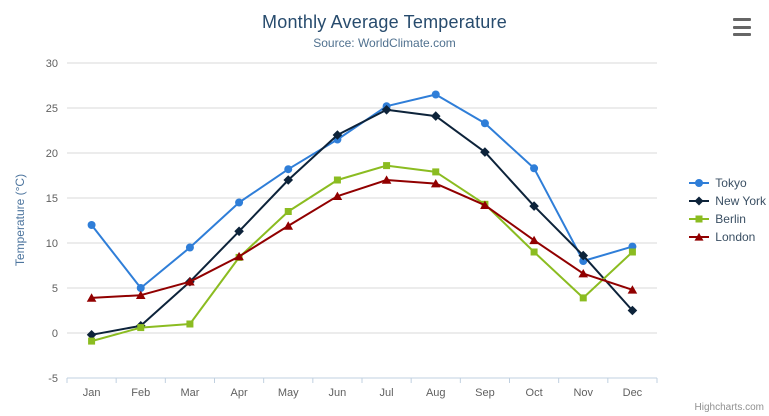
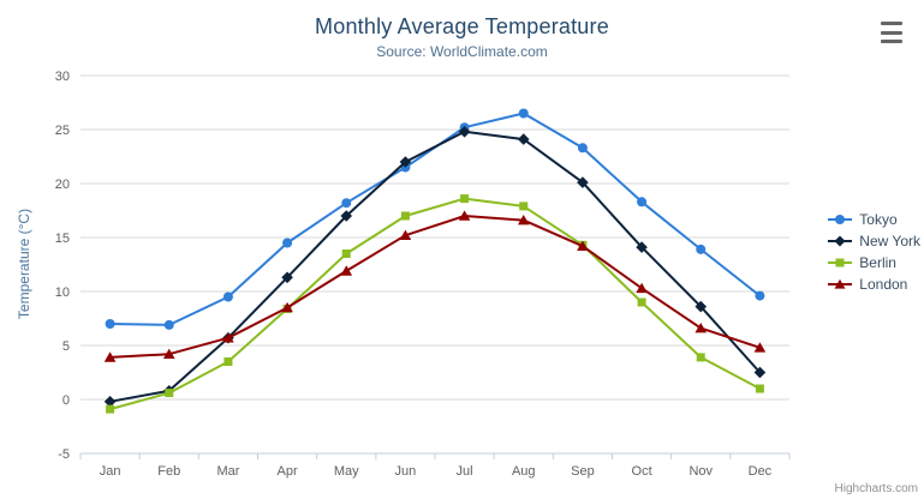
Tokyo/Jan: 12 -> 7
Tokyo/Feb: 5 -> 7
Berlin/Mar: 1 -> 4
Tokyo/Nov: 8 -> 14
Berlin/Dec: 9 -> 1
